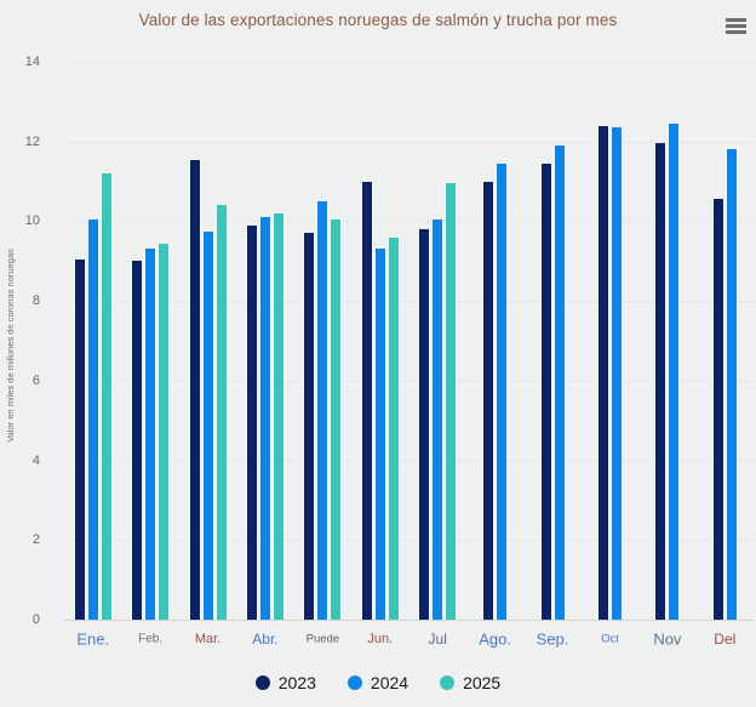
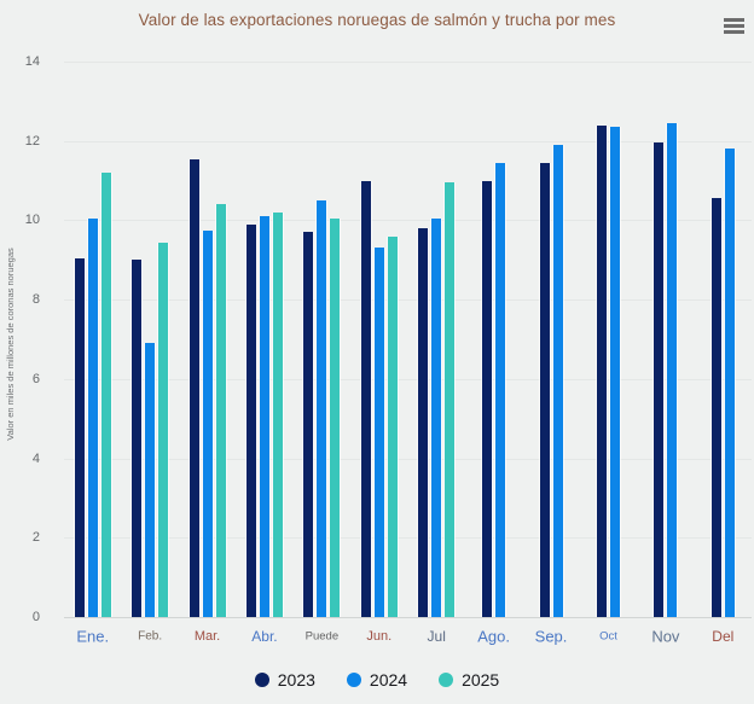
2024/Feb.: 9.3 -> 6.9
